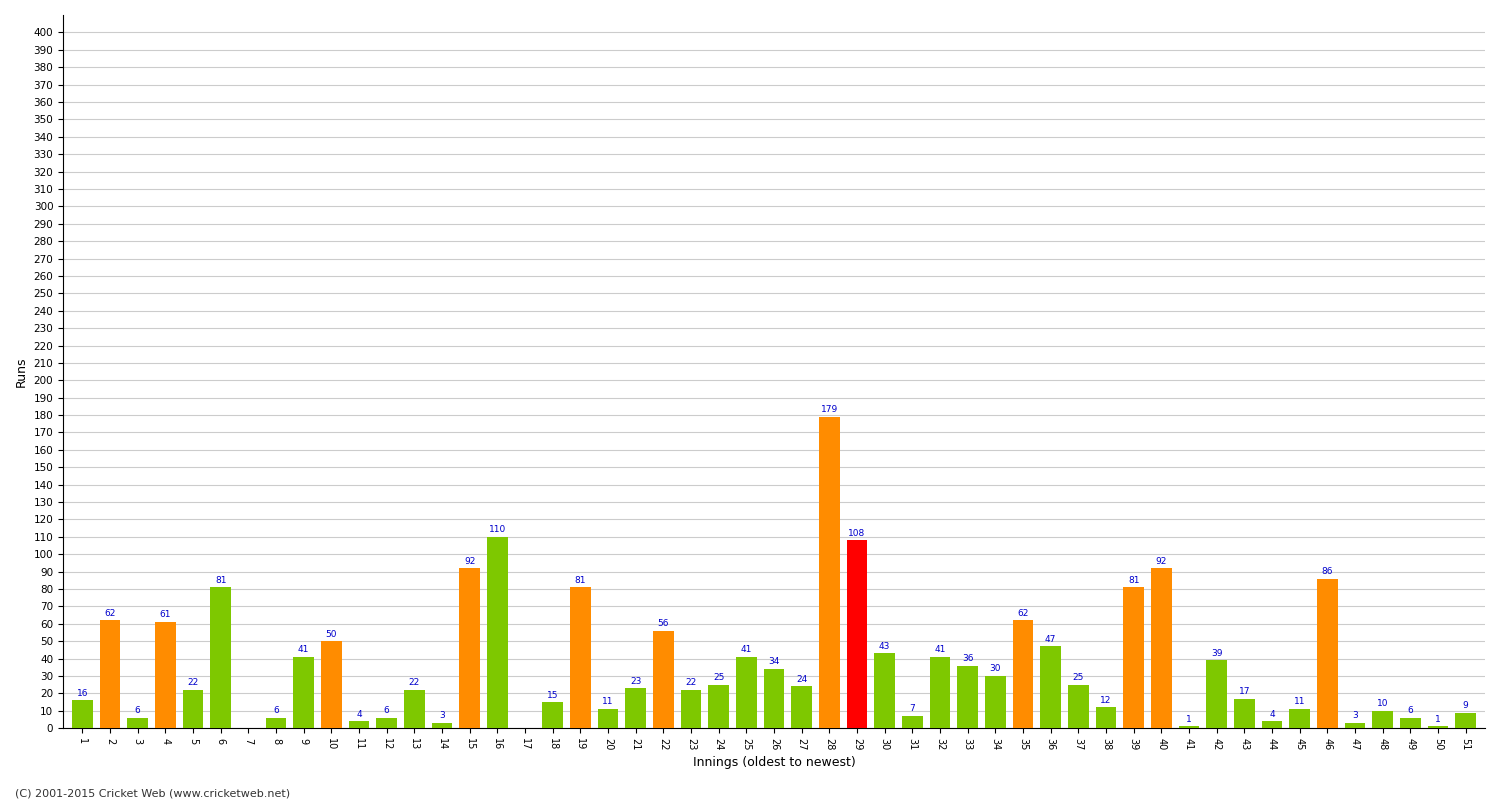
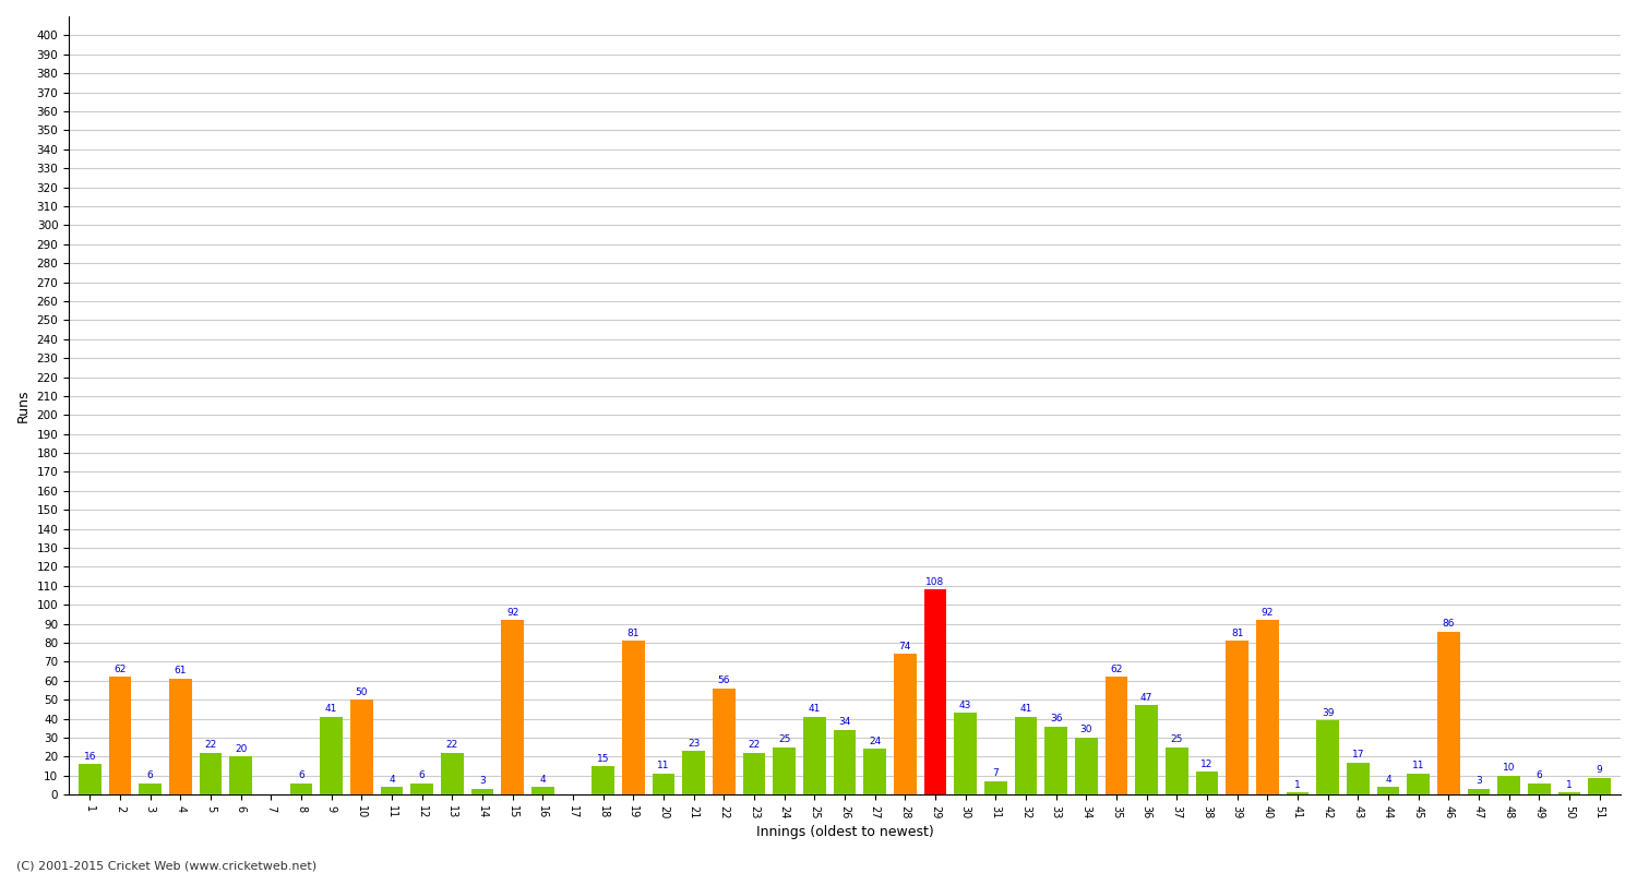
6: 81 -> 20
16: 110 -> 4
28: 179 -> 74
